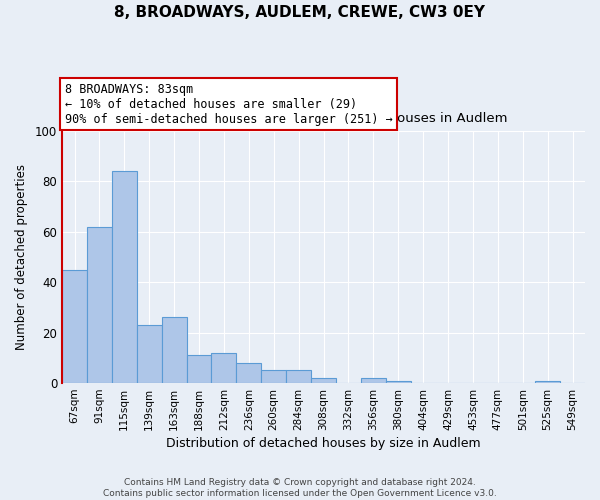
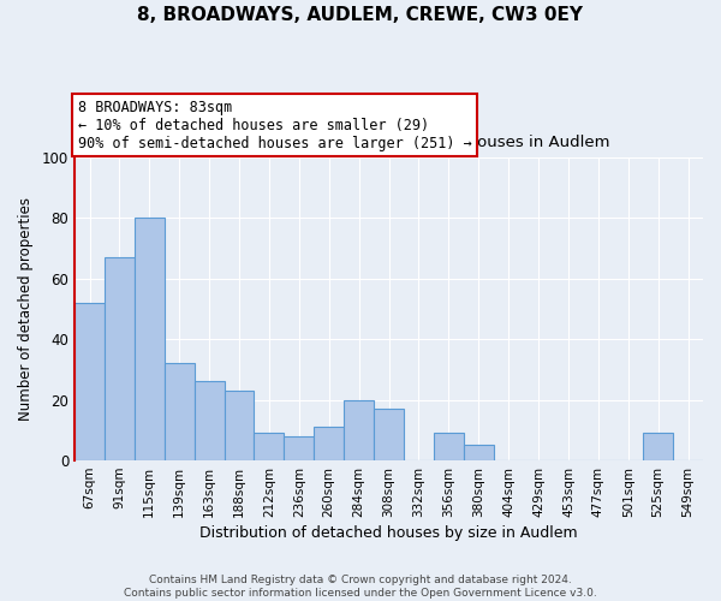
67sqm: 45 -> 52
91sqm: 62 -> 67
115sqm: 84 -> 80
139sqm: 23 -> 32
188sqm: 11 -> 23
212sqm: 12 -> 9
260sqm: 5 -> 11
284sqm: 5 -> 20
308sqm: 2 -> 17
356sqm: 2 -> 9
380sqm: 1 -> 5
525sqm: 1 -> 9
